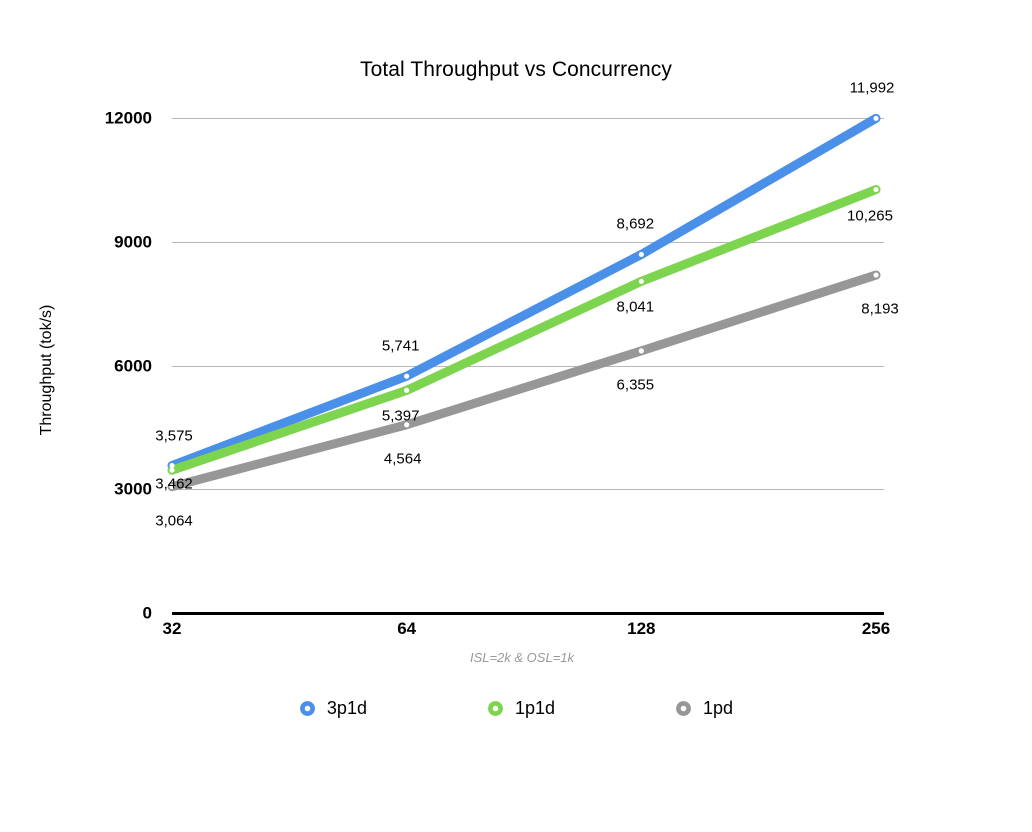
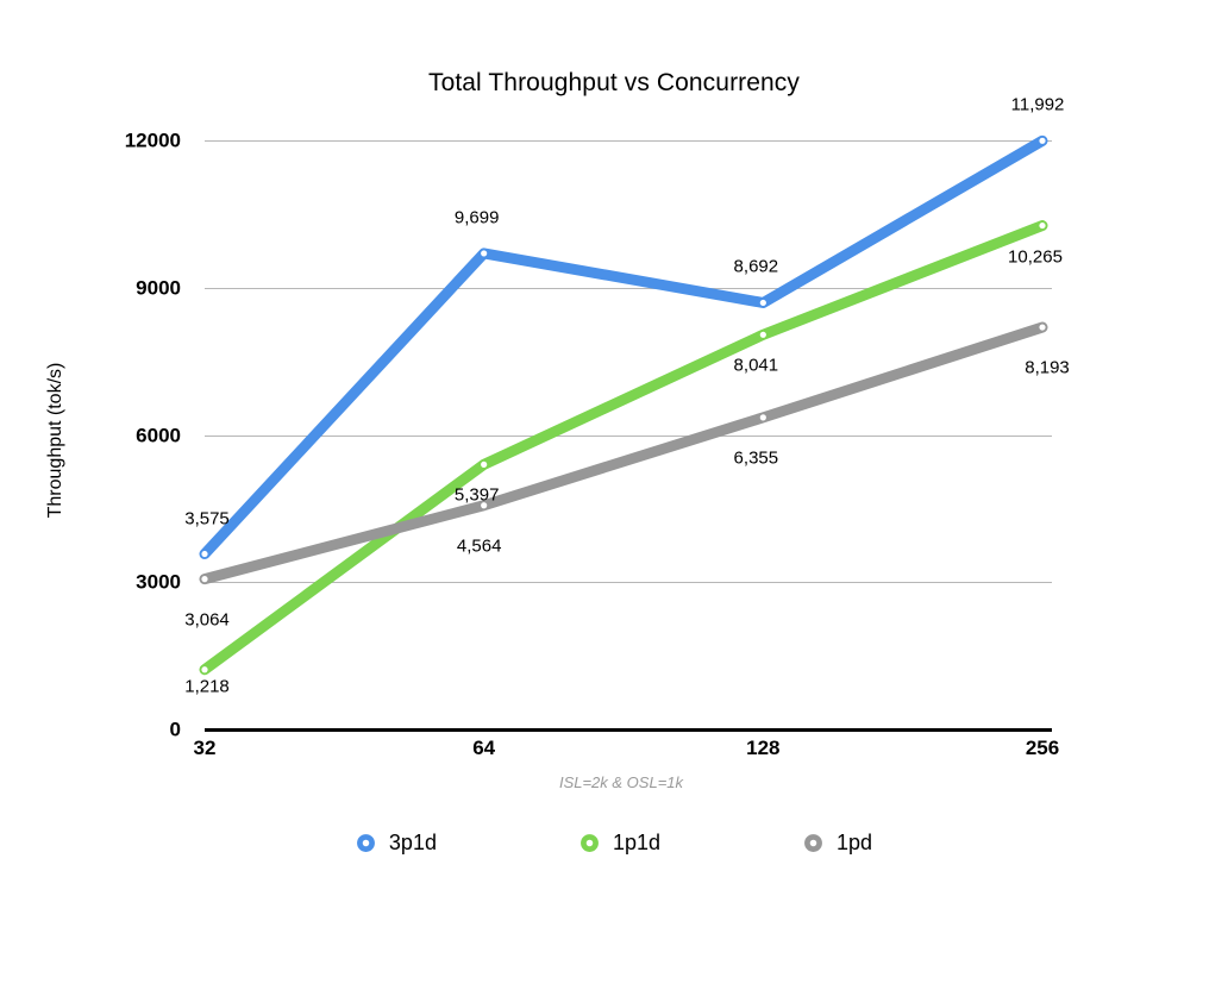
1p1d/32: 3,462 -> 1,218
3p1d/64: 5,741 -> 9,699
